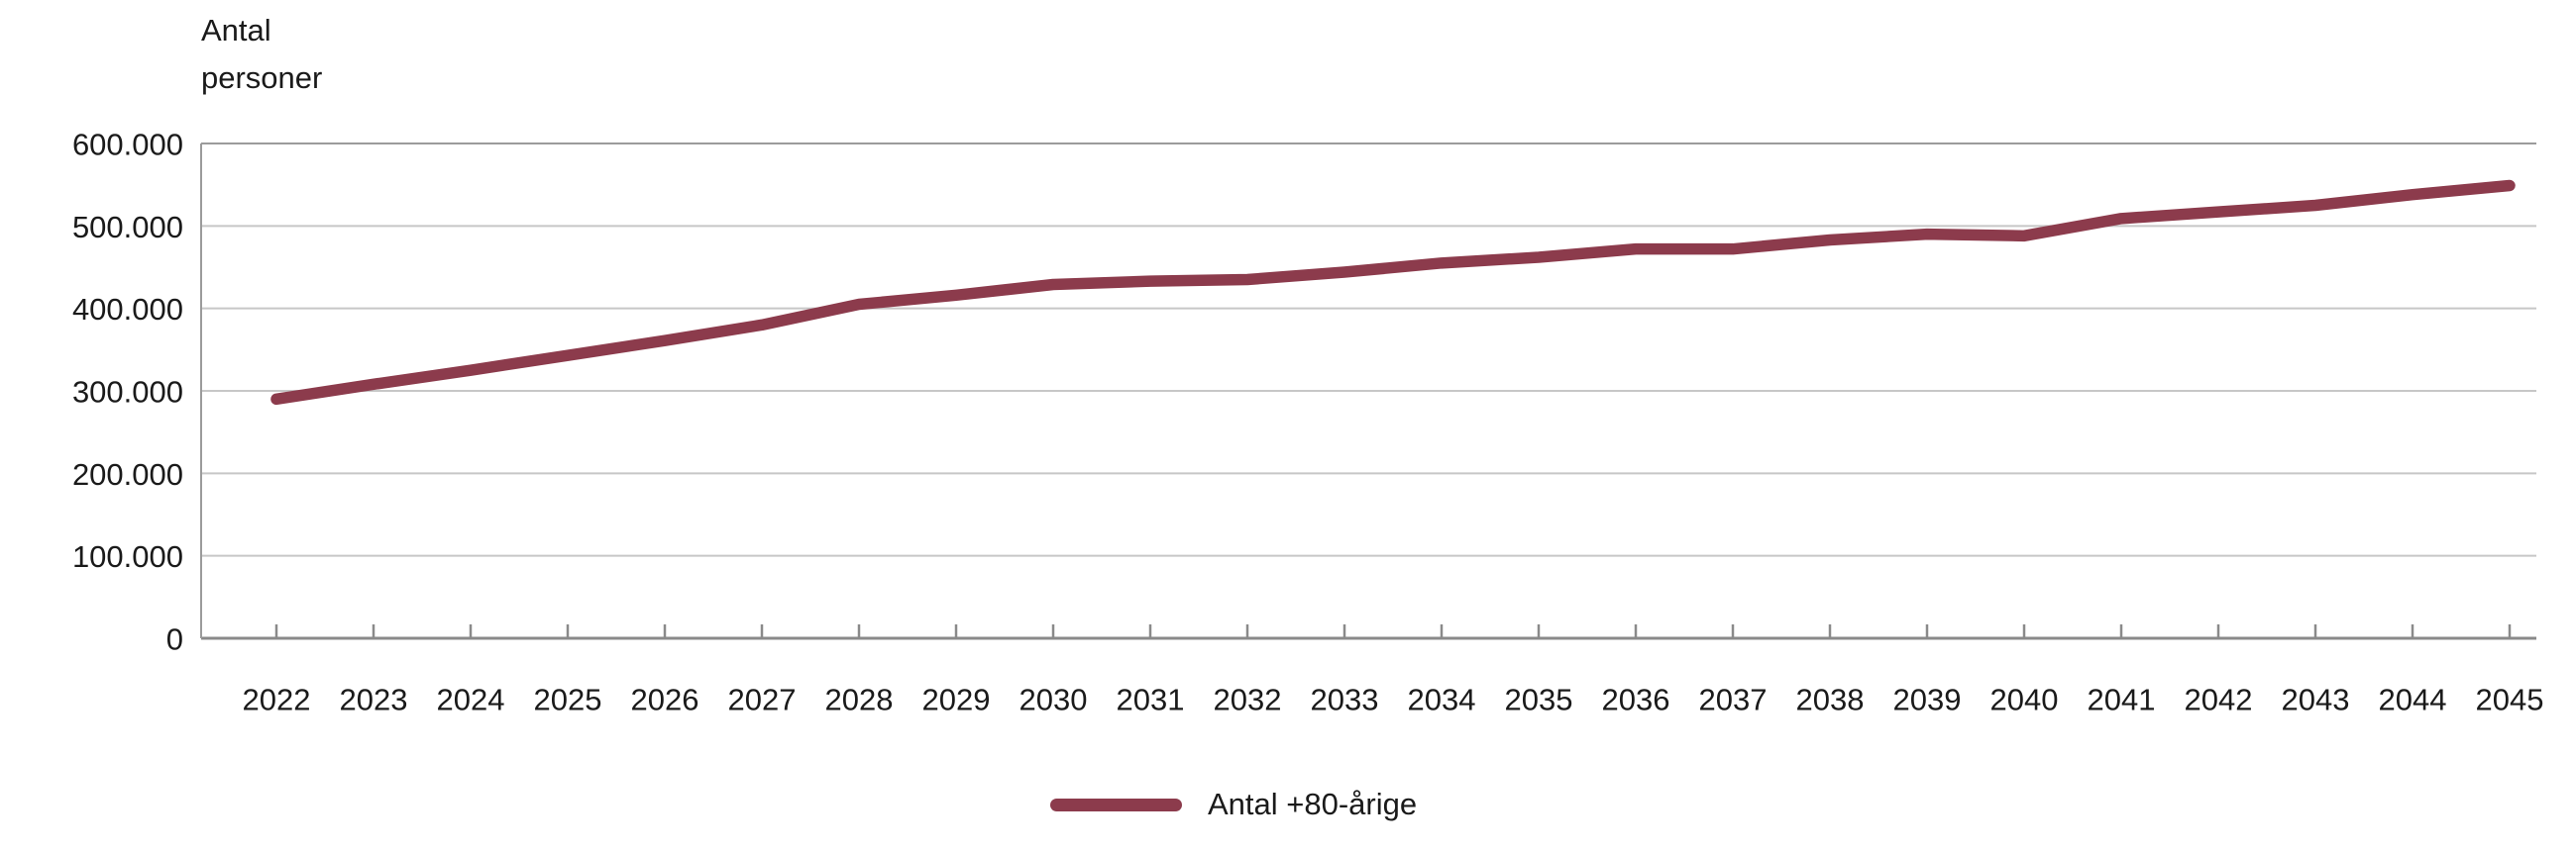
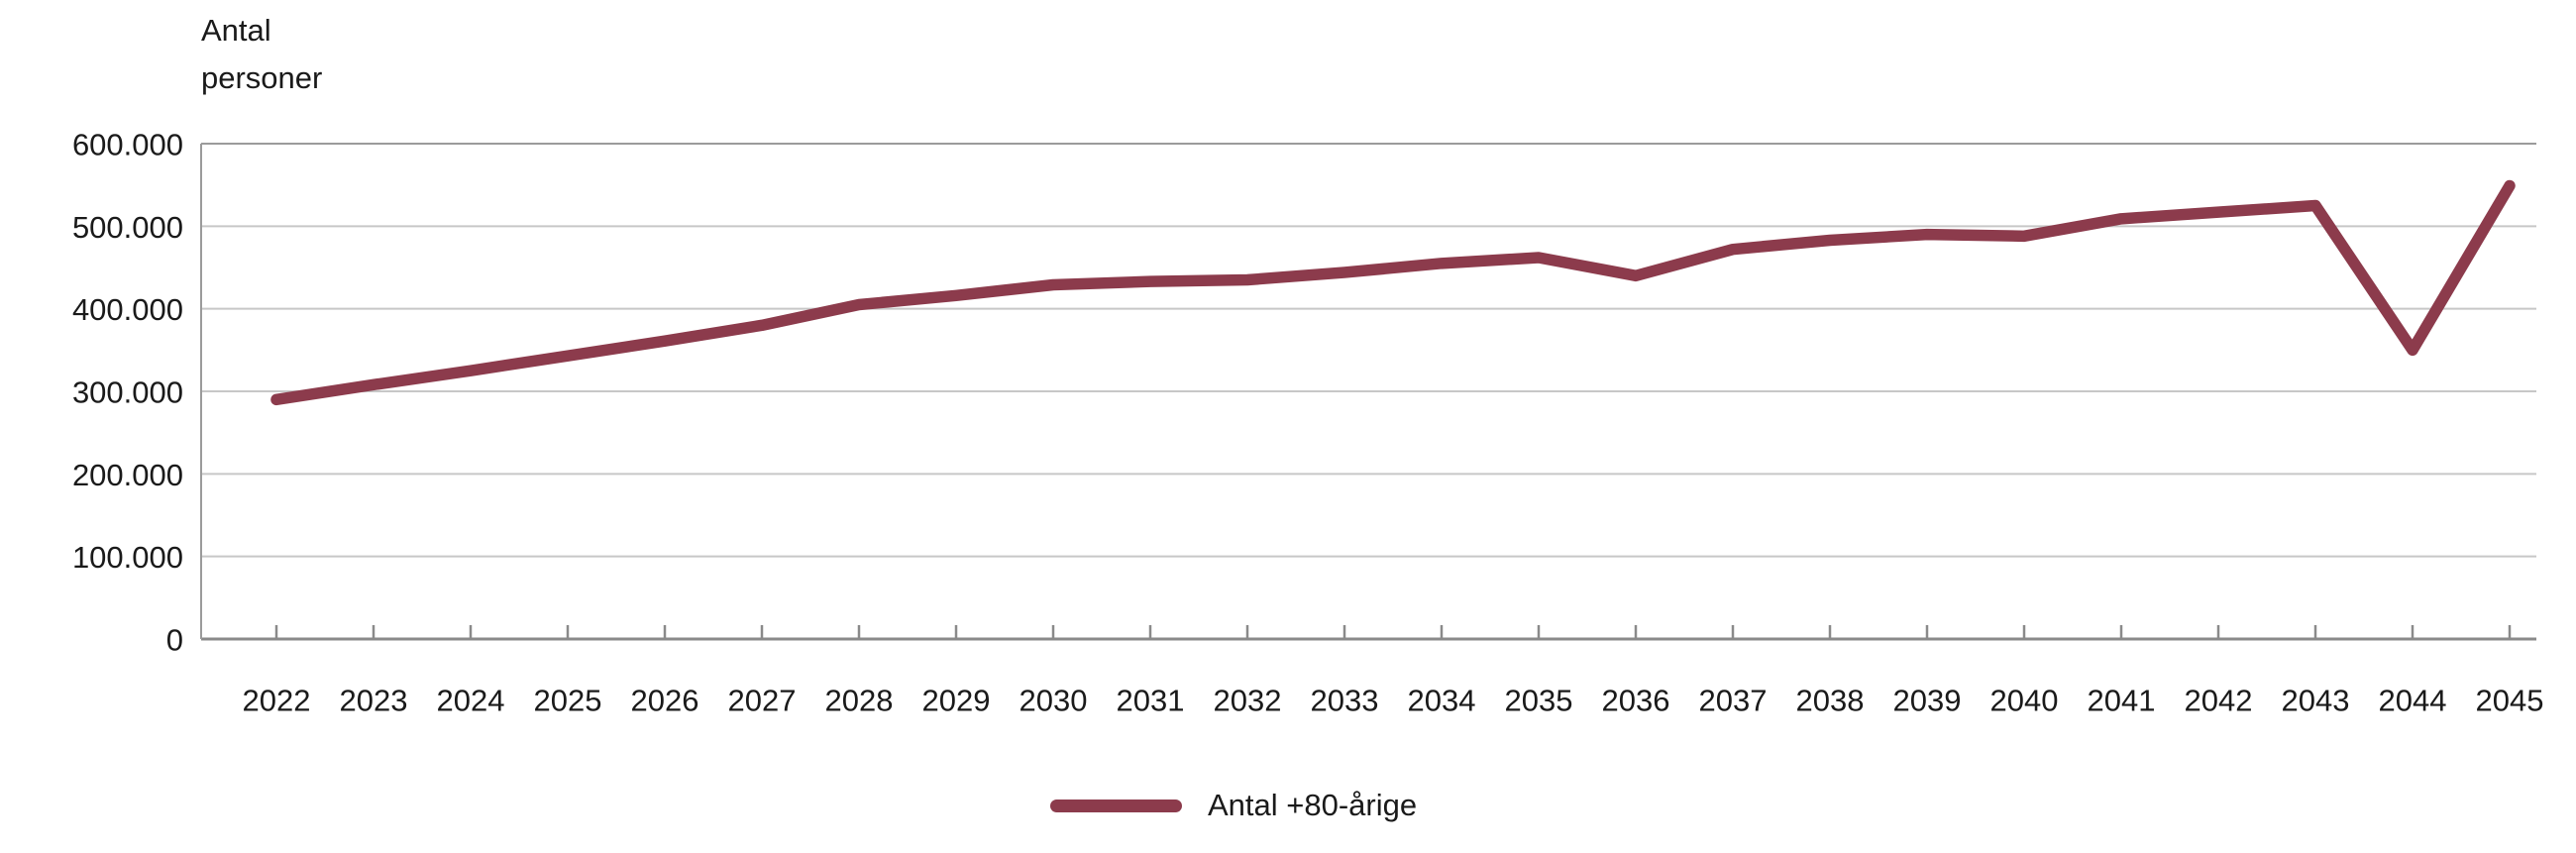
2036: 470000 -> 440000
2044: 540000 -> 350000
